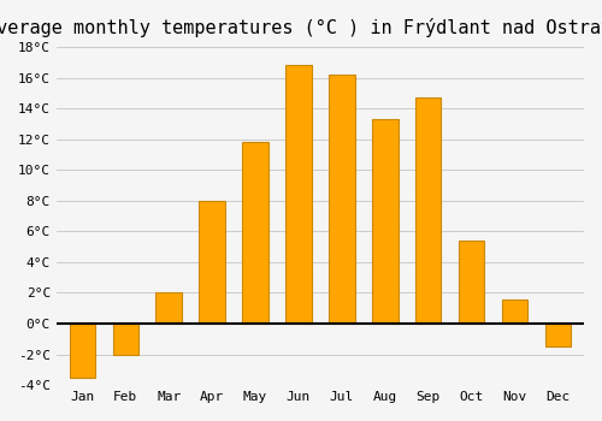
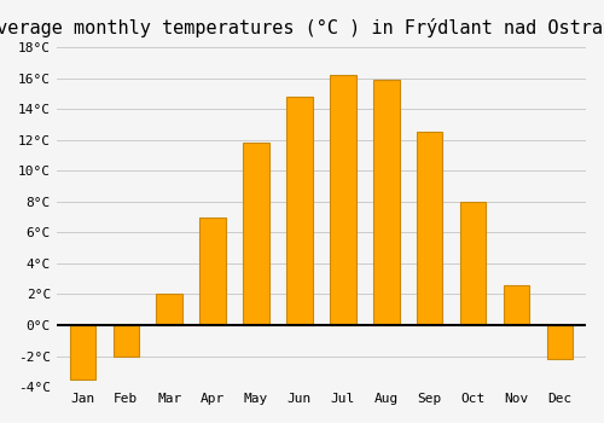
Apr: 8.0°C -> 7.0°C
Jun: 16.8°C -> 14.8°C
Aug: 13.3°C -> 15.9°C
Sep: 14.7°C -> 12.5°C
Oct: 5.4°C -> 8.0°C
Nov: 1.6°C -> 2.6°C
Dec: -1.5°C -> -2.2°C
